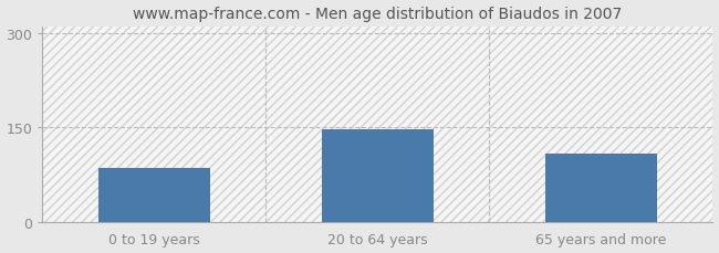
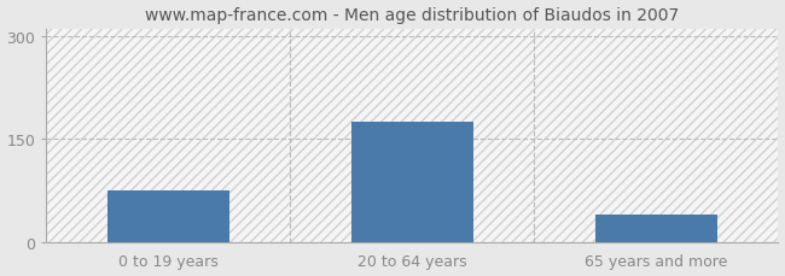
0 to 19 years: 86 -> 75
20 to 64 years: 146 -> 175
65 years and more: 108 -> 40
